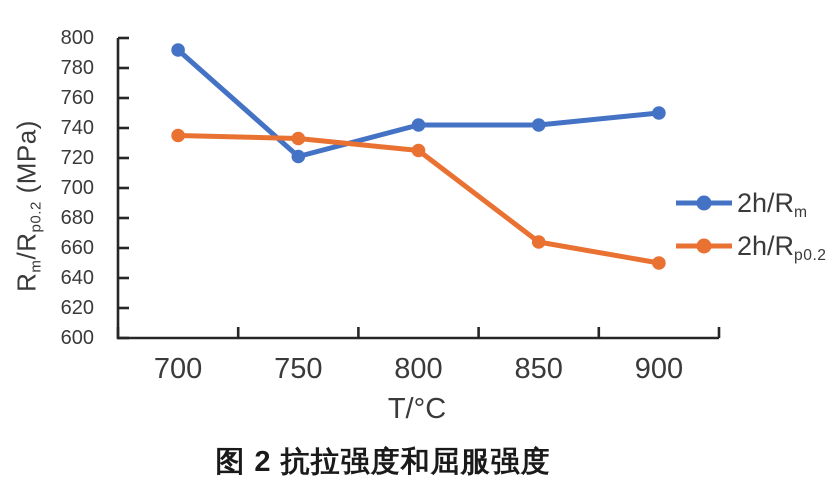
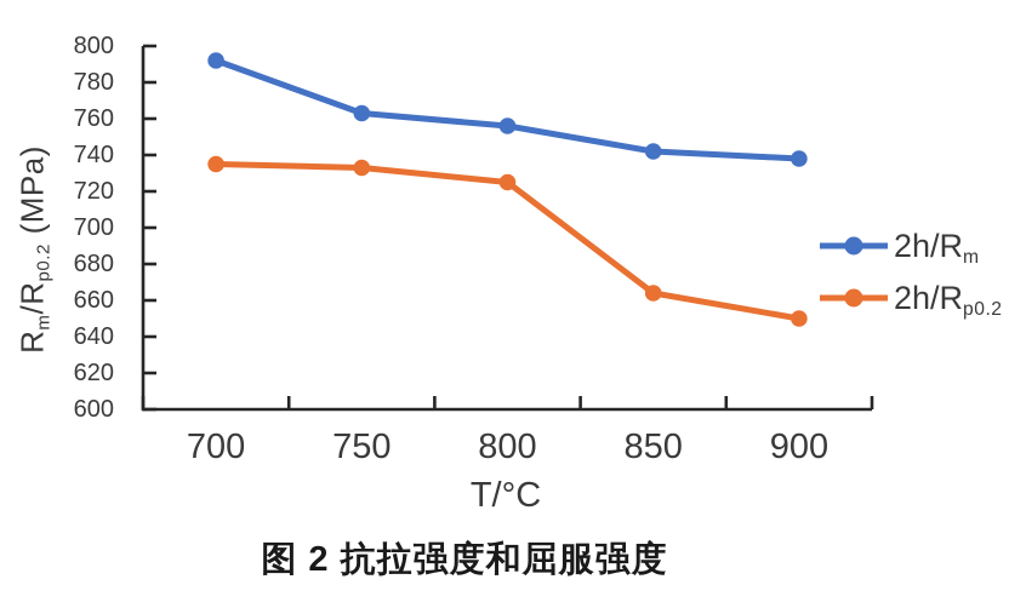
2h/Rm/750: 721 -> 763
2h/Rm/800: 742 -> 756
2h/Rm/900: 750 -> 738
